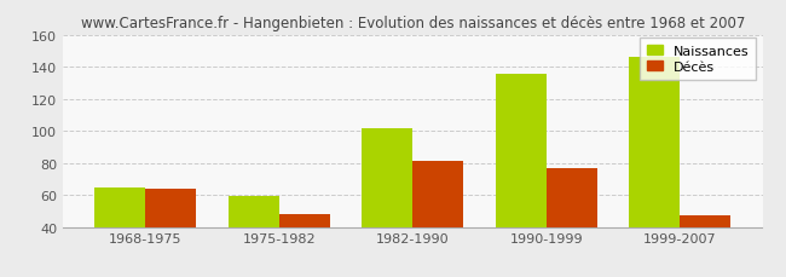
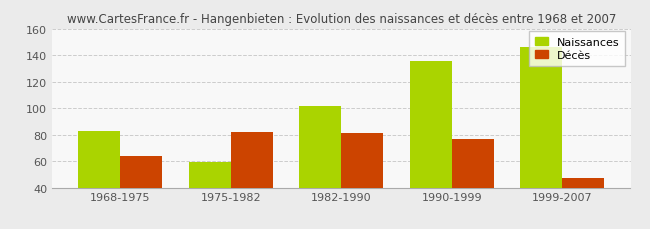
Naissances/1968-1975: 65 -> 83
Décès/1975-1982: 48 -> 82
